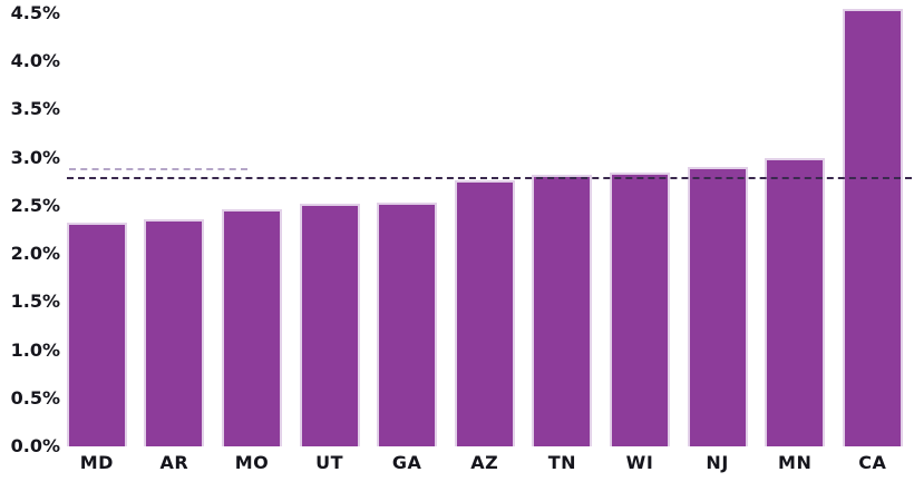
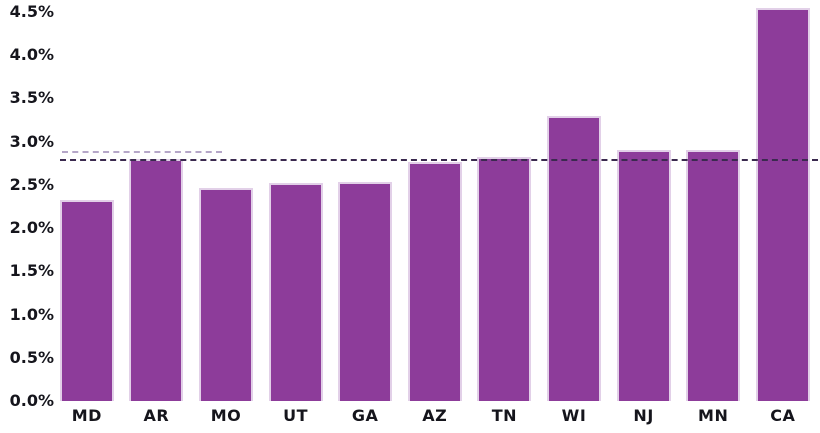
AR: 2.4% -> 2.8%
WI: 2.9% -> 3.3%
MN: 3.0% -> 2.9%
